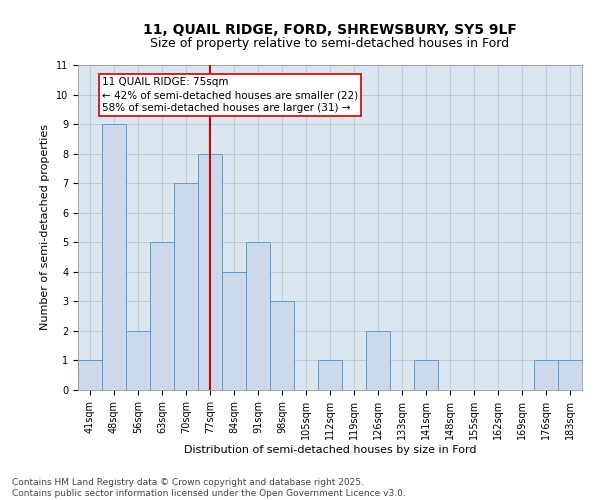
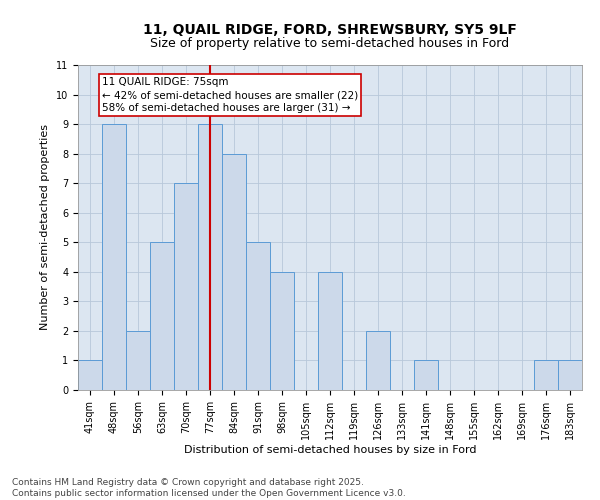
77sqm: 8 -> 9
84sqm: 4 -> 8
98sqm: 3 -> 4
112sqm: 1 -> 4
